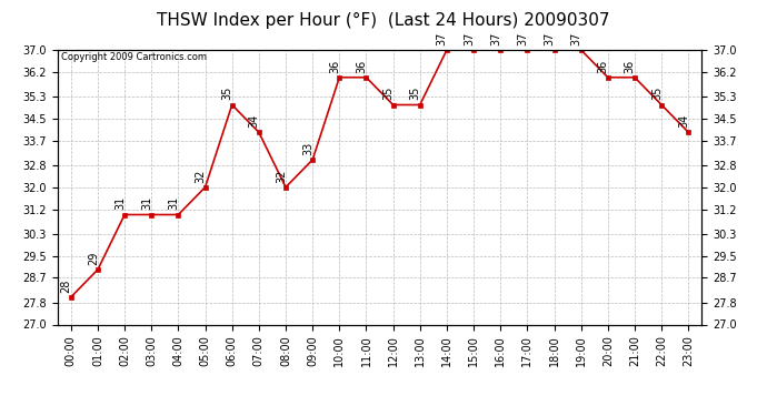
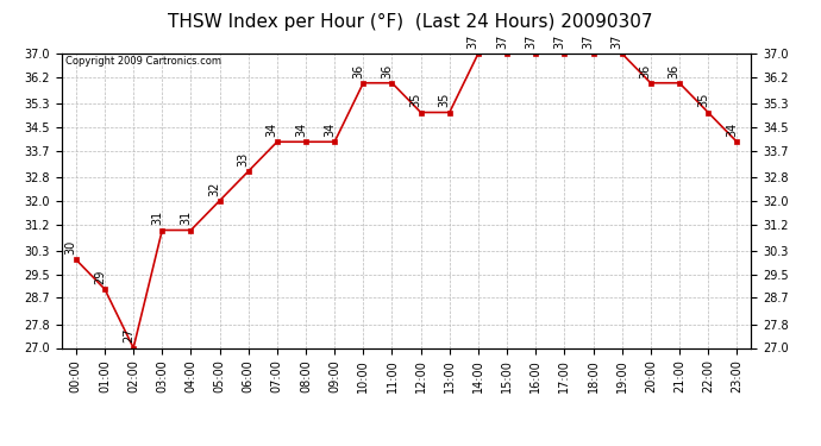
00:00: 28 -> 30
02:00: 31 -> 27
06:00: 35 -> 33
08:00: 32 -> 34
09:00: 33 -> 34
